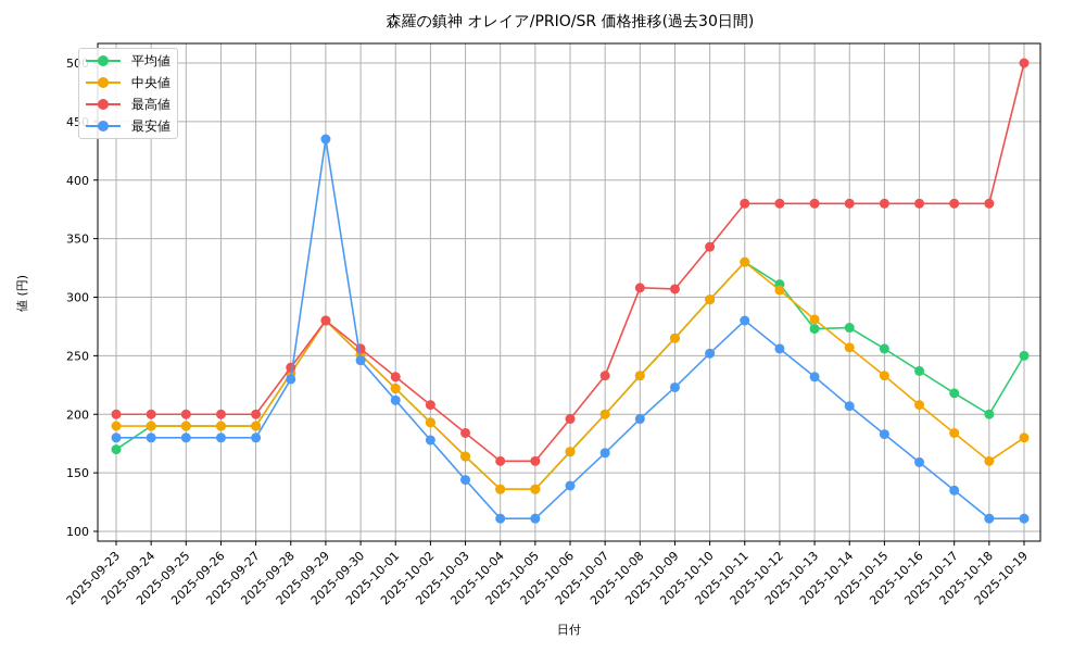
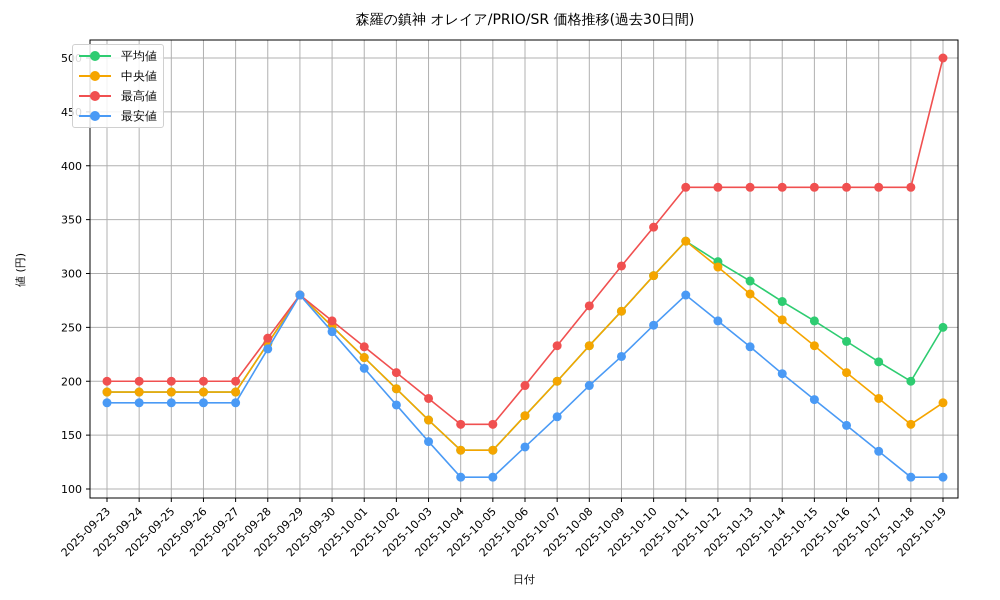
平均値/2025-09-23: 170 -> 190
最安値/2025-09-29: 435 -> 280
最高値/2025-10-08: 308 -> 270
平均値/2025-10-13: 273 -> 293
